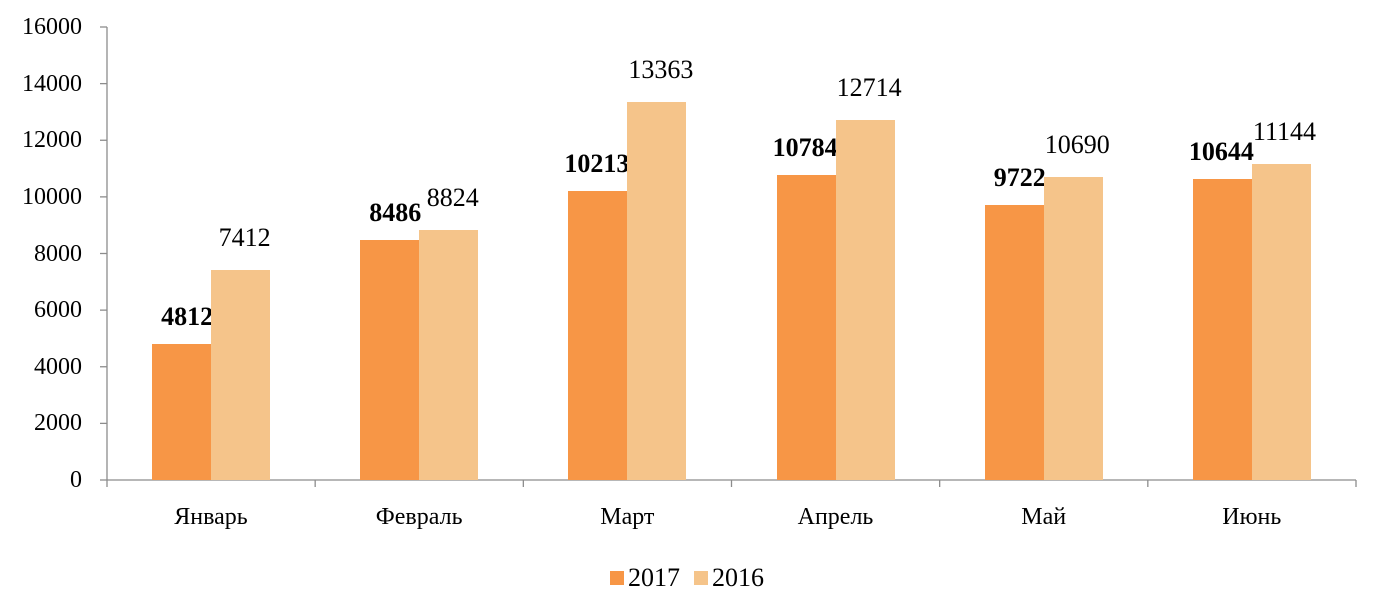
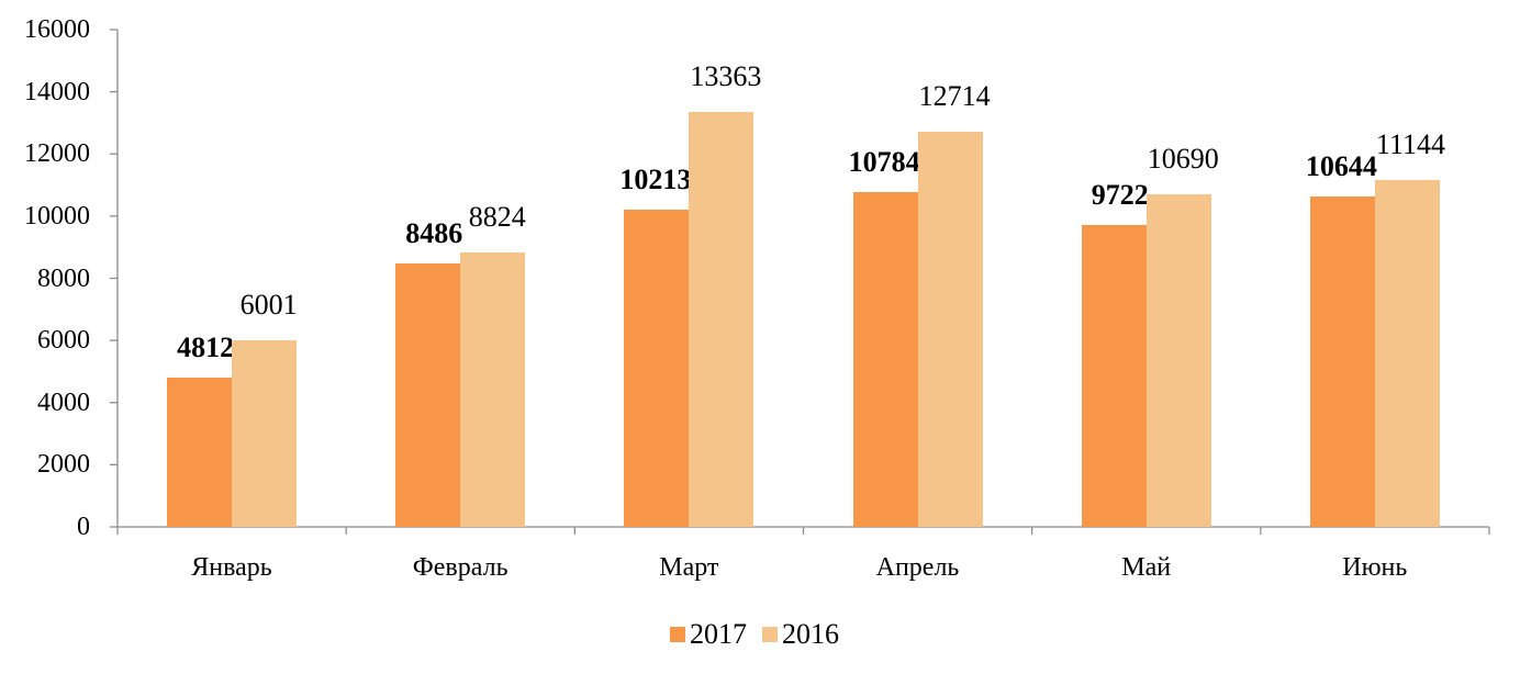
2016/Январь: 7412 -> 6001
